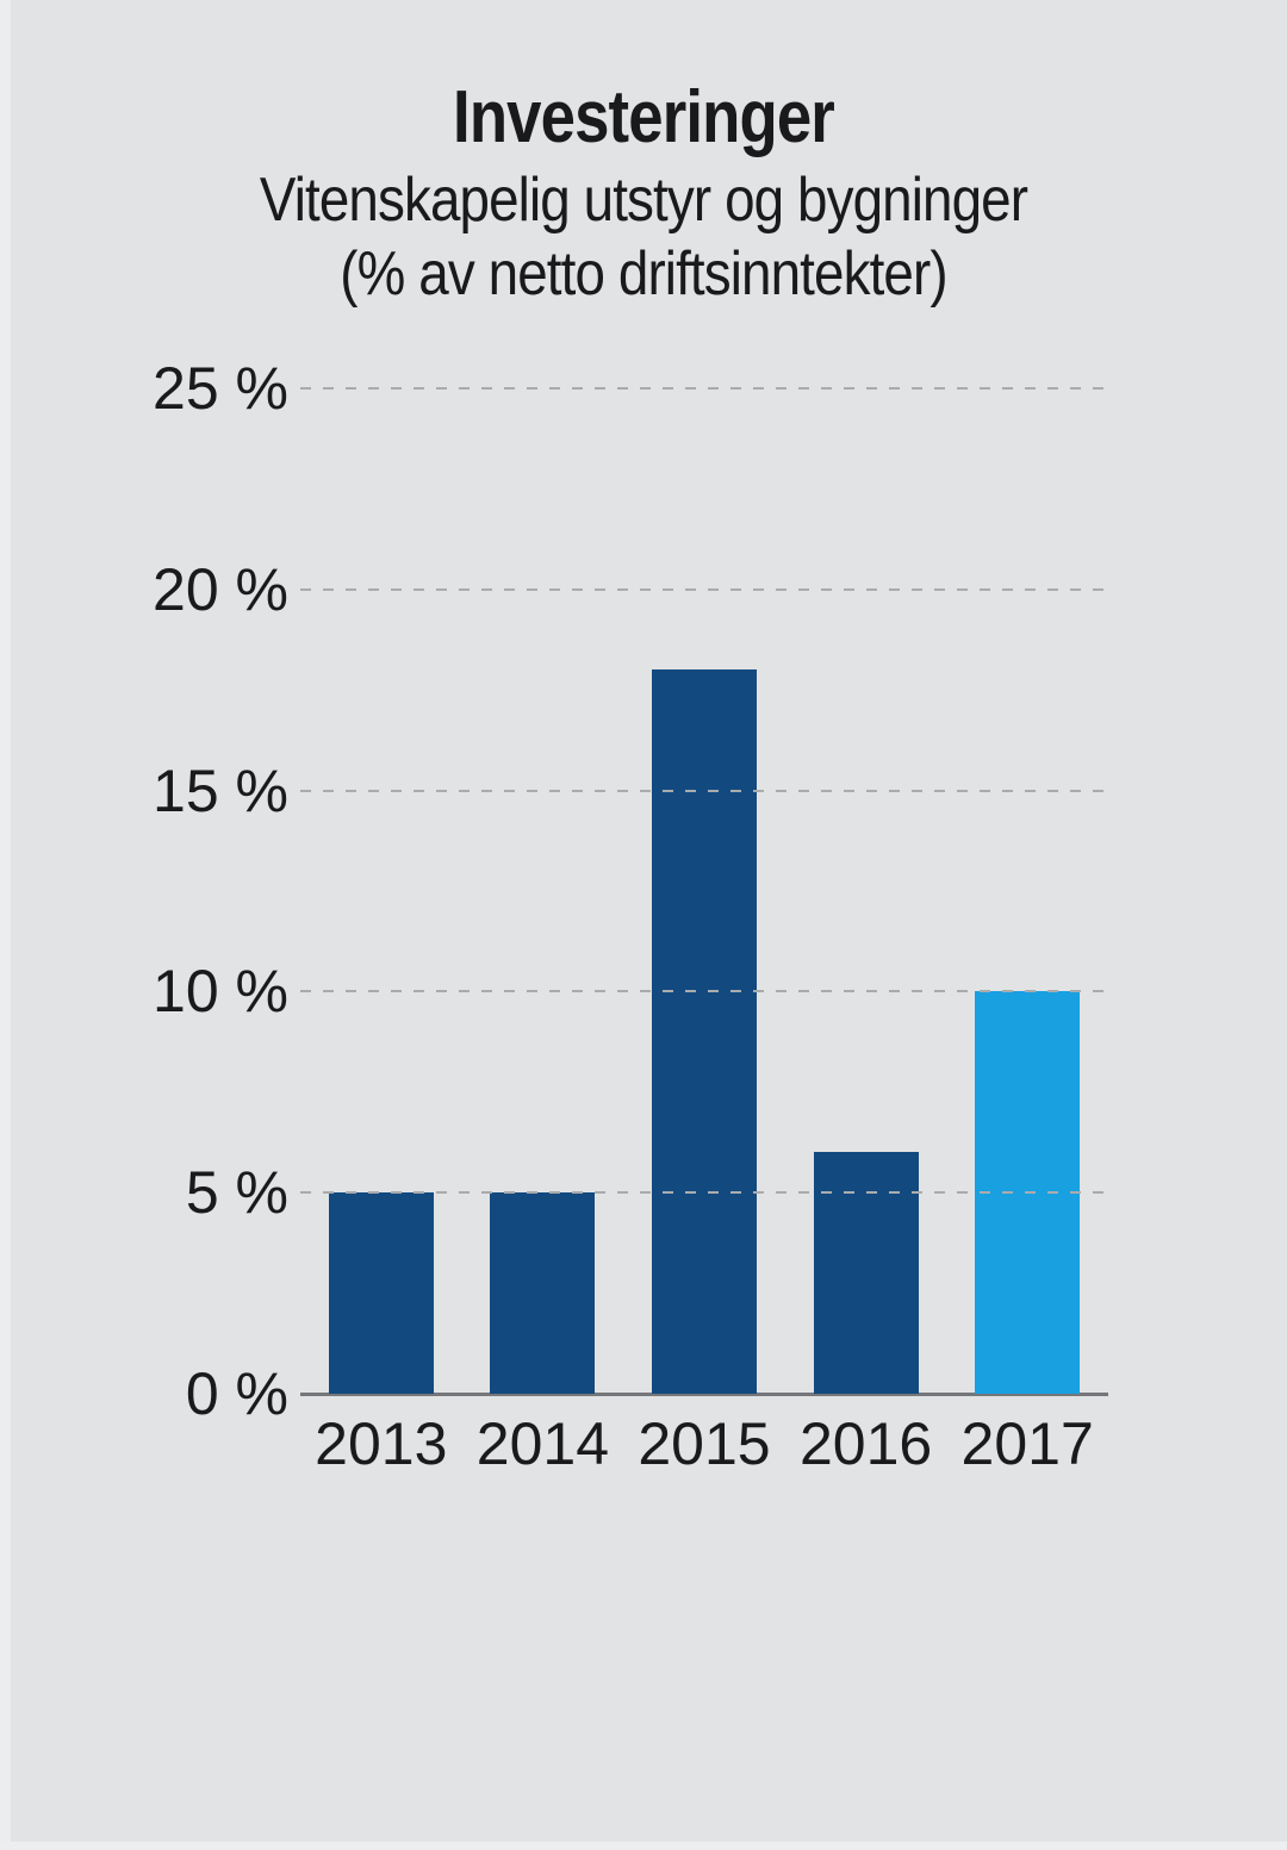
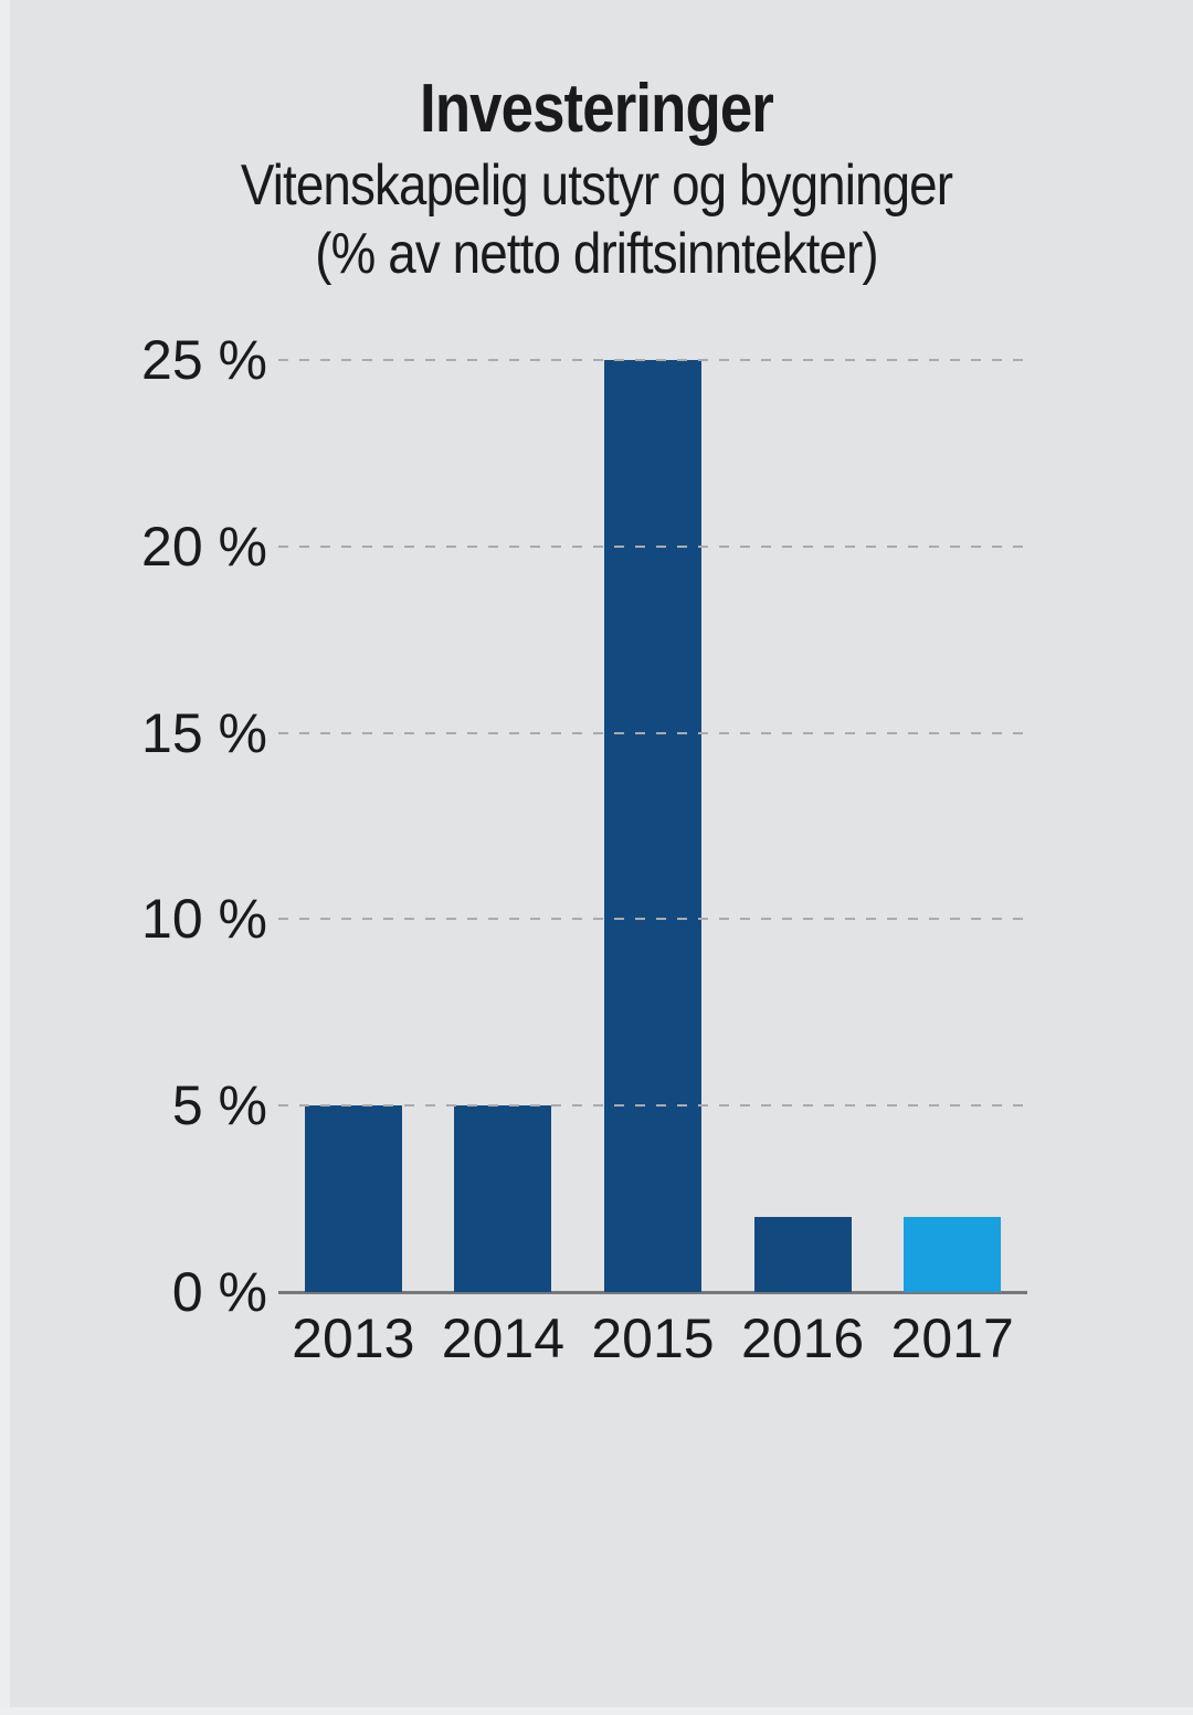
2015: 18% -> 25%
2016: 6% -> 2%
2017: 10% -> 2%
